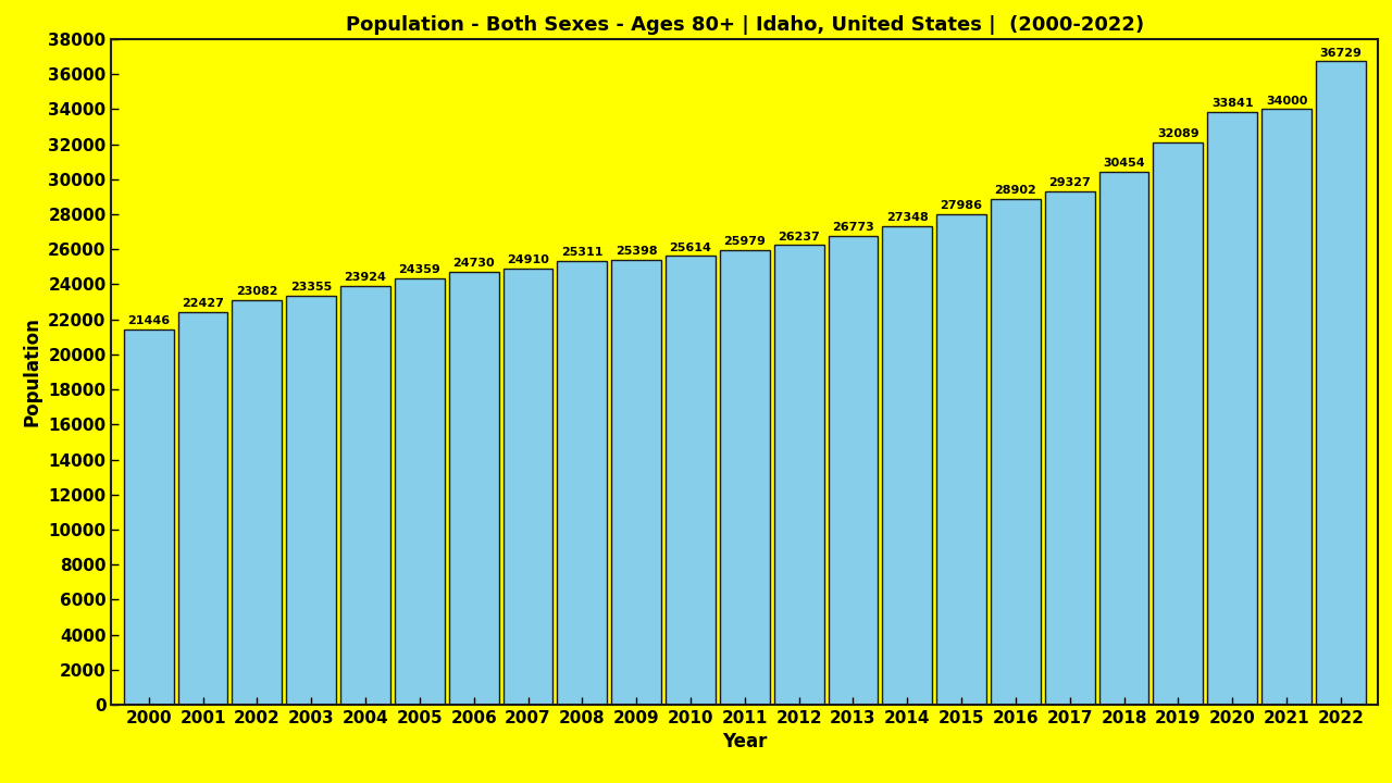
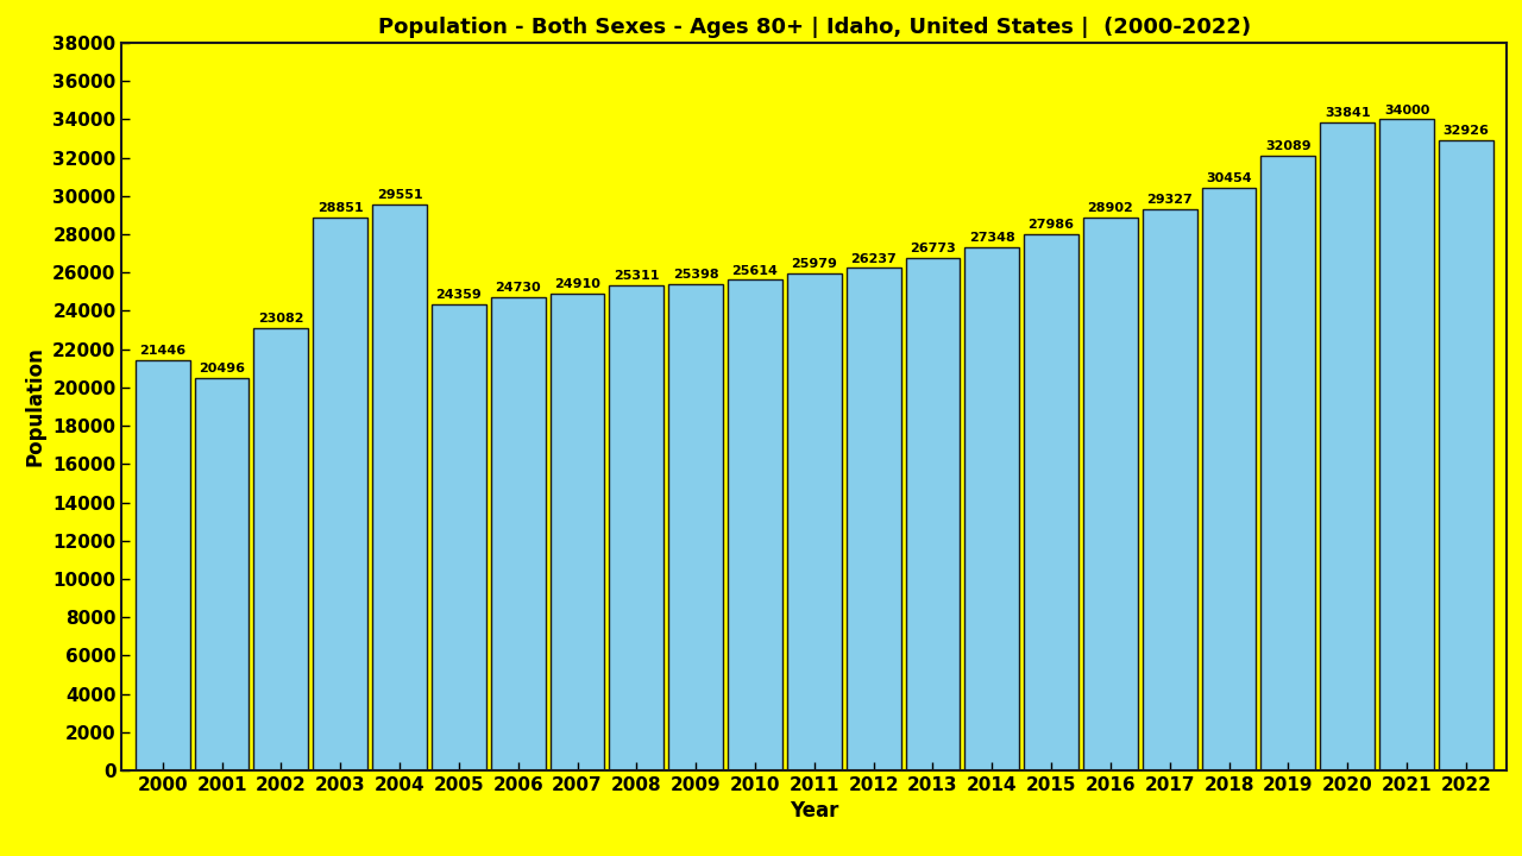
2001: 22427 -> 20496
2003: 23355 -> 28851
2004: 23924 -> 29551
2022: 36729 -> 32926
